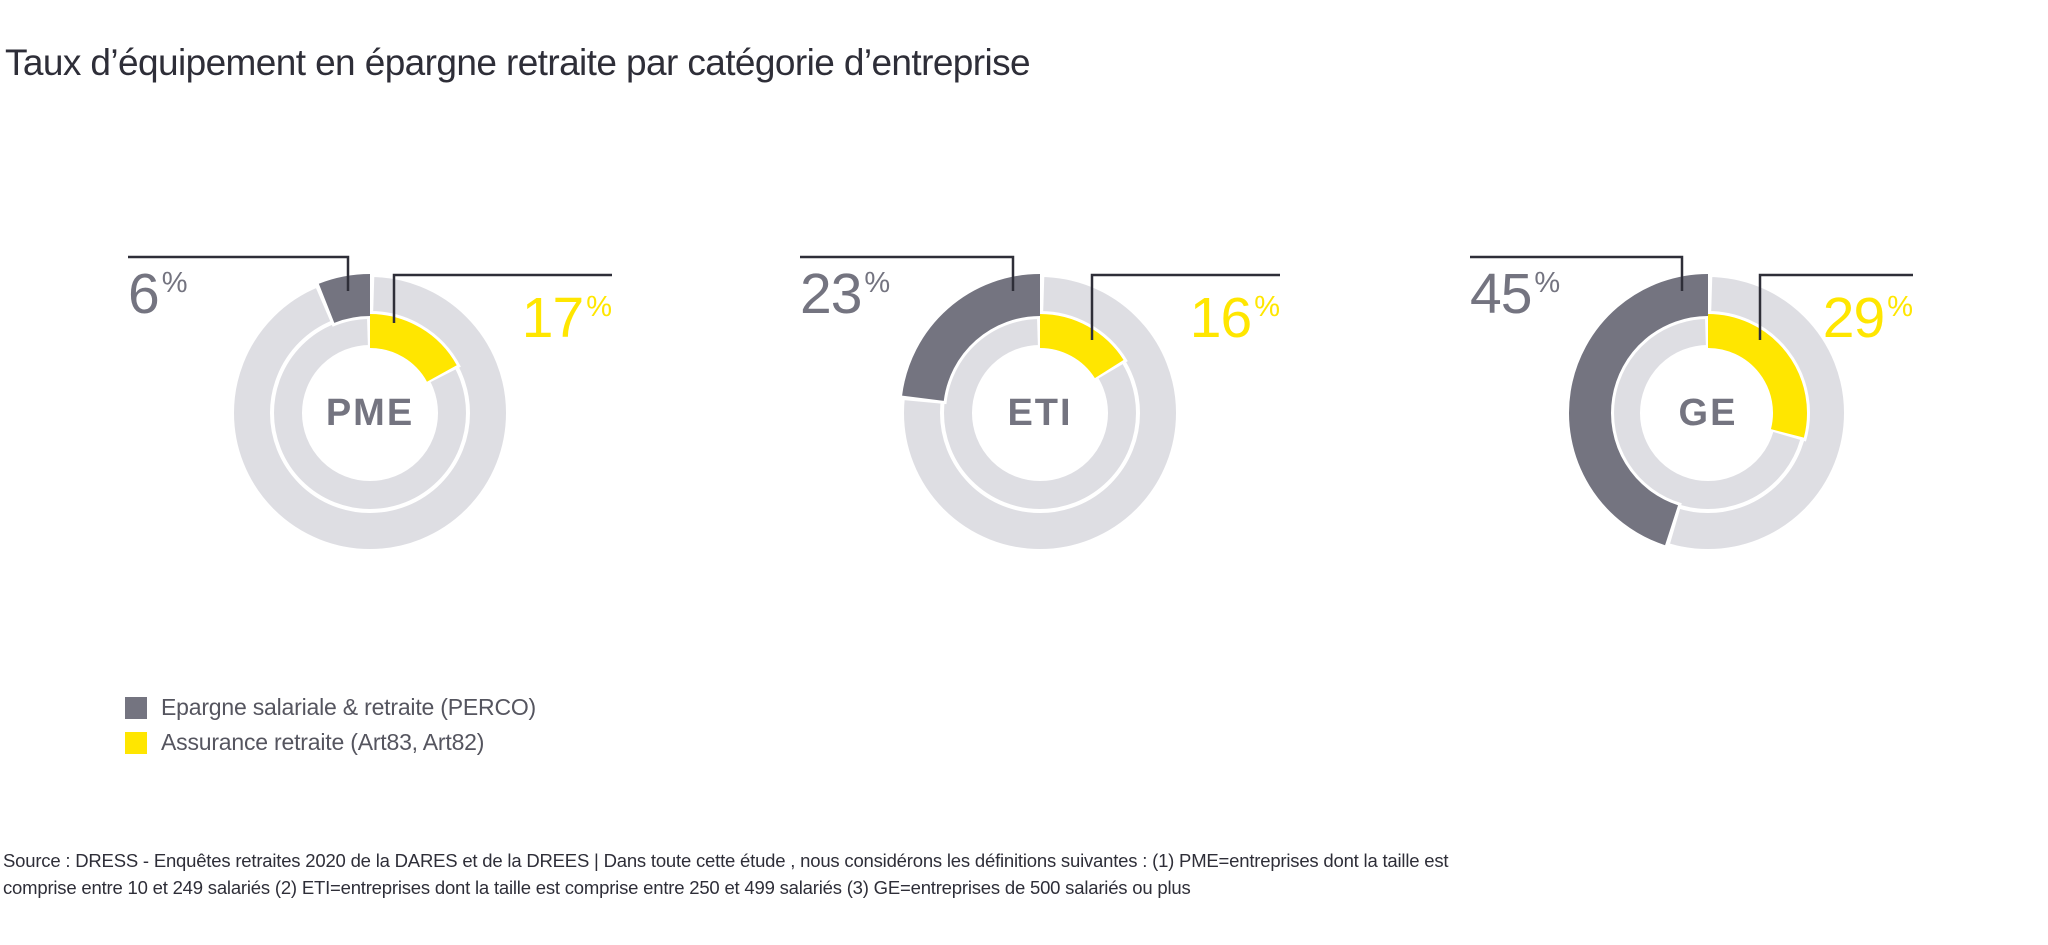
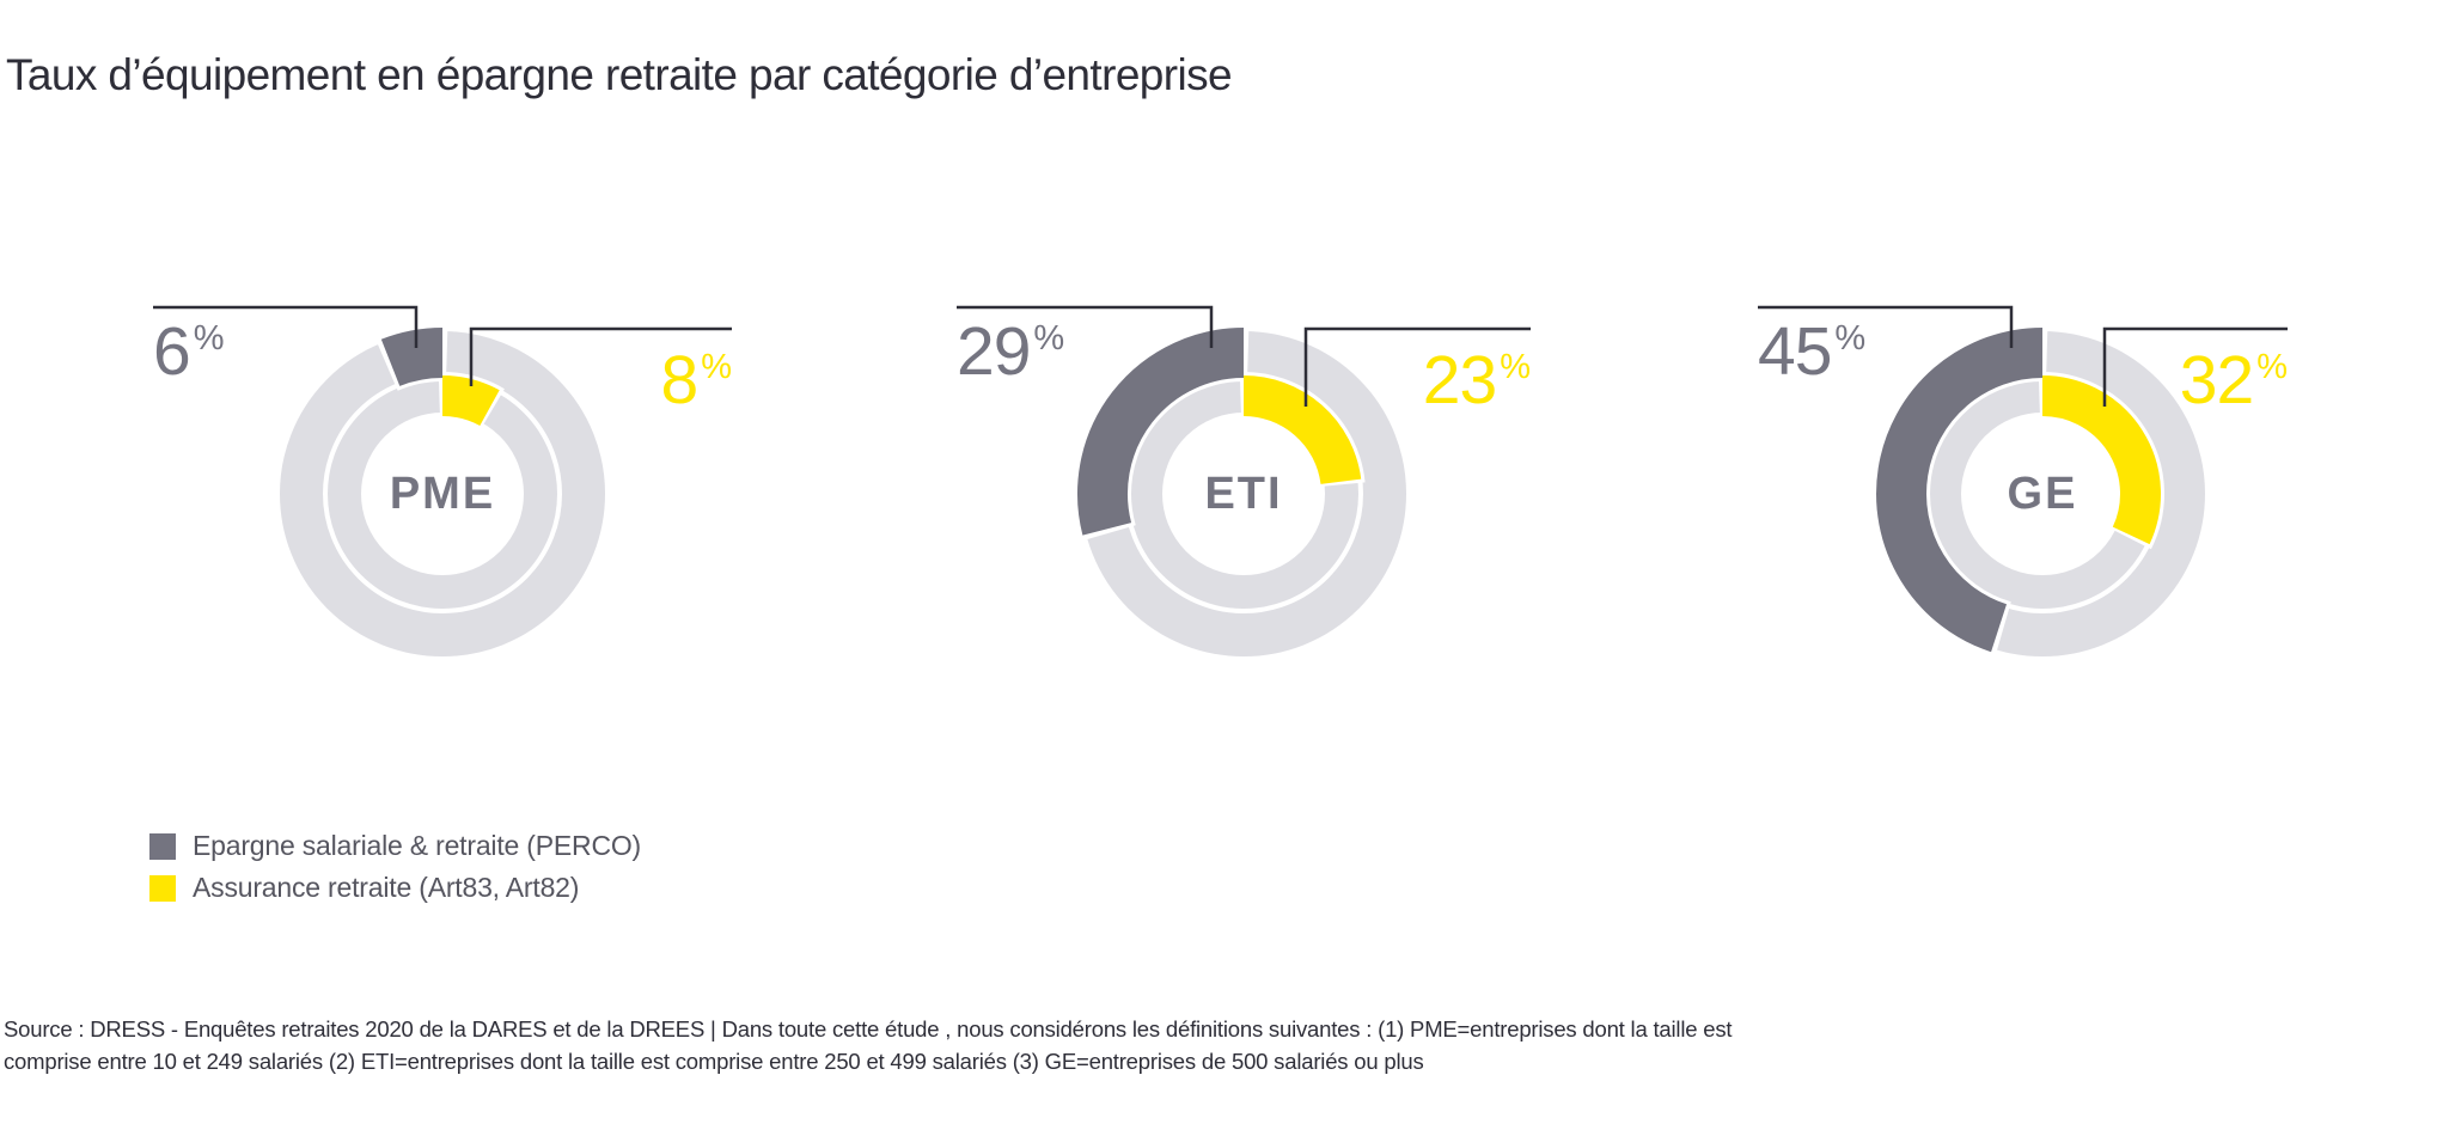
Assurance retraite (Art83, Art82)/PME: 17 -> 8
Epargne salariale & retraite (PERCO)/ETI: 23 -> 29
Assurance retraite (Art83, Art82)/ETI: 16 -> 23
Assurance retraite (Art83, Art82)/GE: 29 -> 32
